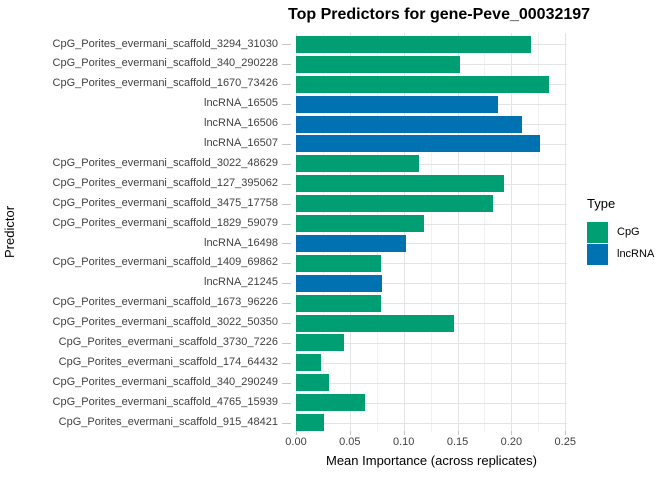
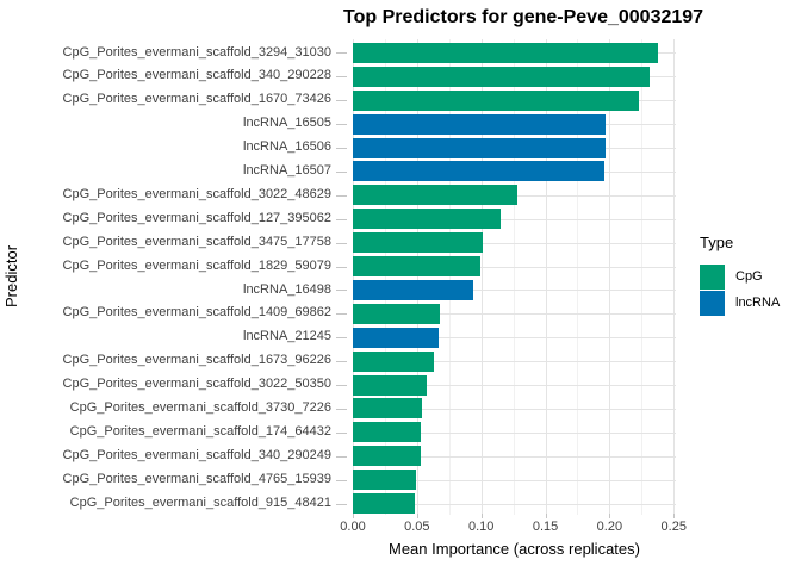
CpG_Porites_evermani_scaffold_3294_31030: 0.218 -> 0.238
CpG_Porites_evermani_scaffold_340_290228: 0.152 -> 0.231
CpG_Porites_evermani_scaffold_1670_73426: 0.235 -> 0.223
lncRNA_16505: 0.188 -> 0.197
lncRNA_16506: 0.210 -> 0.197
lncRNA_16507: 0.227 -> 0.196
CpG_Porites_evermani_scaffold_3022_48629: 0.114 -> 0.128
CpG_Porites_evermani_scaffold_127_395062: 0.193 -> 0.115
CpG_Porites_evermani_scaffold_3475_17758: 0.183 -> 0.101
CpG_Porites_evermani_scaffold_1829_59079: 0.119 -> 0.099
lncRNA_16498: 0.102 -> 0.094
CpG_Porites_evermani_scaffold_1409_69862: 0.079 -> 0.068
lncRNA_21245: 0.080 -> 0.067
CpG_Porites_evermani_scaffold_1673_96226: 0.079 -> 0.063
CpG_Porites_evermani_scaffold_3022_50350: 0.147 -> 0.058
CpG_Porites_evermani_scaffold_3730_7226: 0.045 -> 0.054
CpG_Porites_evermani_scaffold_174_64432: 0.023 -> 0.053
CpG_Porites_evermani_scaffold_340_290249: 0.031 -> 0.053
CpG_Porites_evermani_scaffold_4765_15939: 0.064 -> 0.049
CpG_Porites_evermani_scaffold_915_48421: 0.026 -> 0.048
